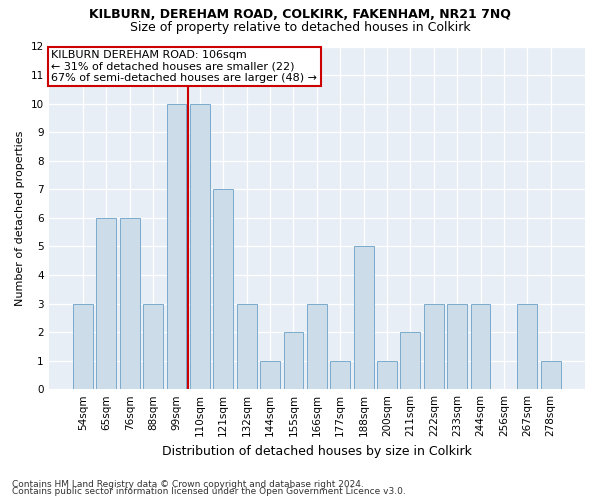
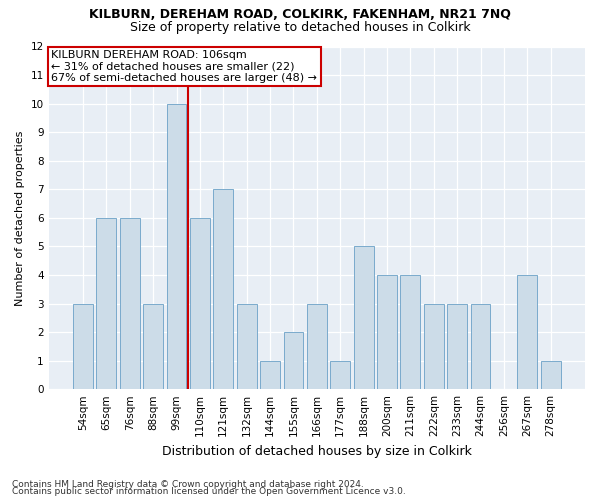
110sqm: 10 -> 6
200sqm: 1 -> 4
211sqm: 2 -> 4
267sqm: 3 -> 4
